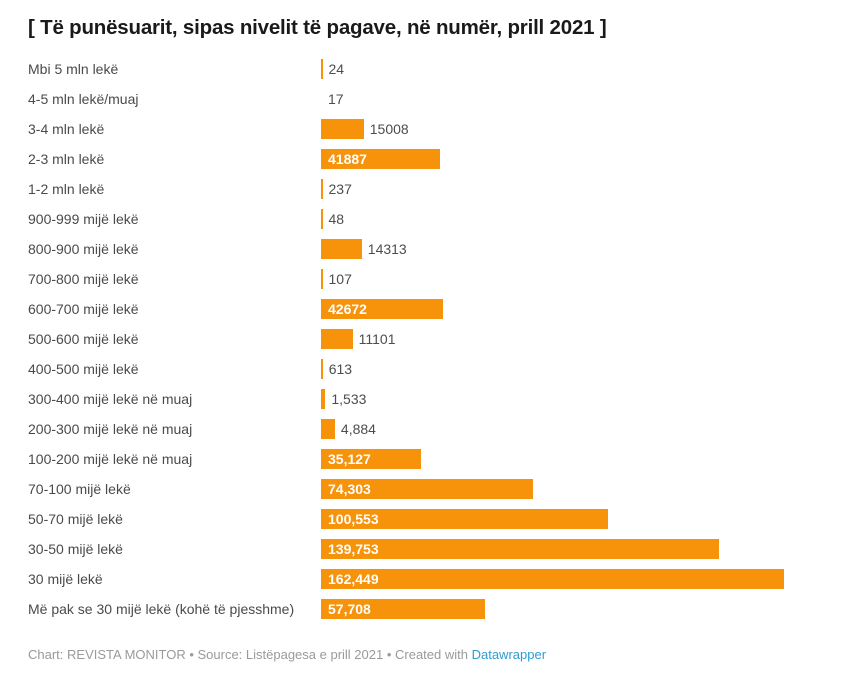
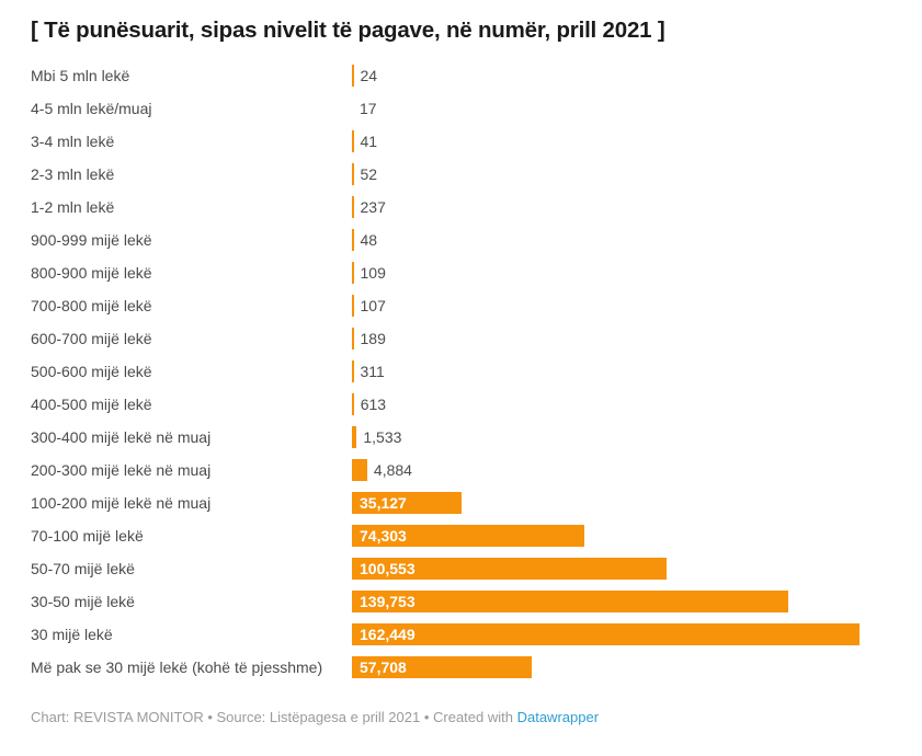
3-4 mln lekë: 15008 -> 41
2-3 mln lekë: 41887 -> 52
800-900 mijë lekë: 14313 -> 109
600-700 mijë lekë: 42672 -> 189
500-600 mijë lekë: 11101 -> 311
